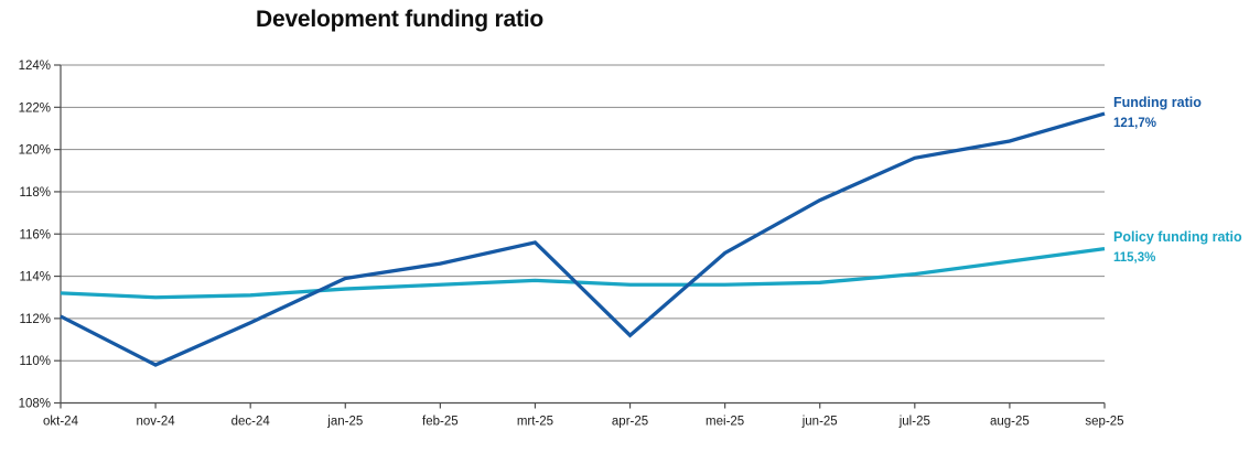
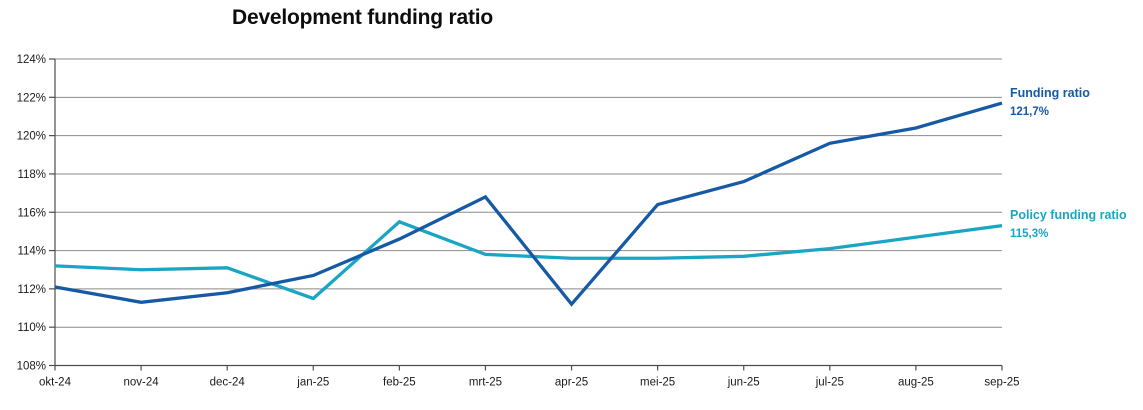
Funding ratio/nov-24: 109.8% -> 111.3%
Funding ratio/jan-25: 113.9% -> 112.7%
Policy funding ratio/jan-25: 113.4% -> 111.5%
Policy funding ratio/feb-25: 113.6% -> 115.5%
Funding ratio/mrt-25: 115.6% -> 116.8%
Funding ratio/mei-25: 115.1% -> 116.4%
